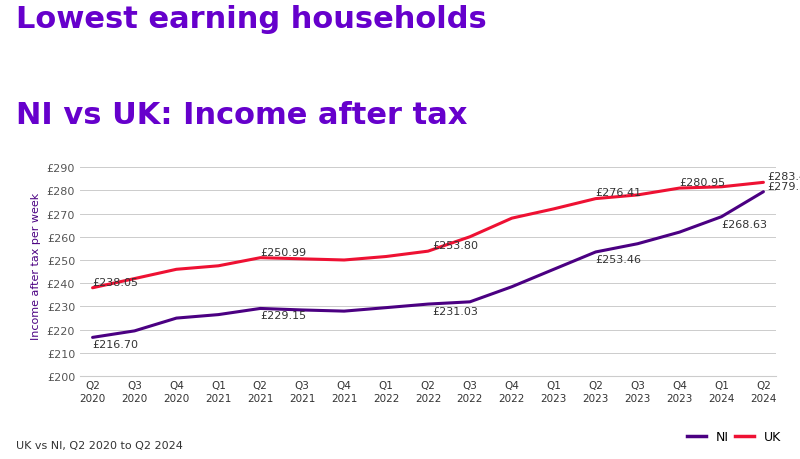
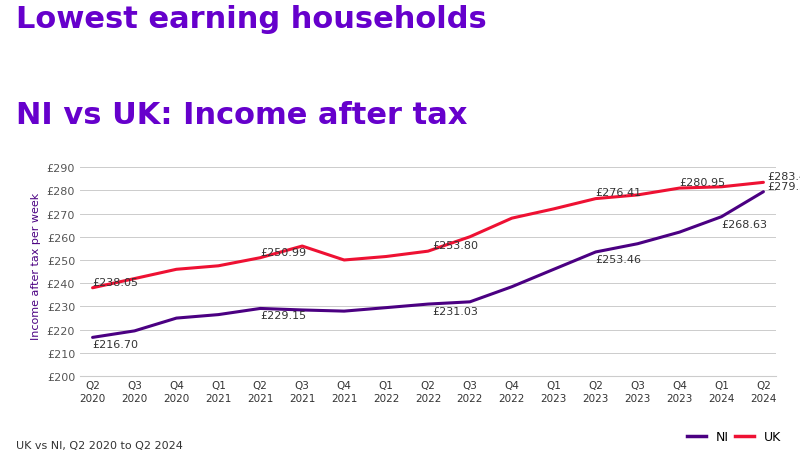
UK/Q3 2021: £250.5 -> £256.0
